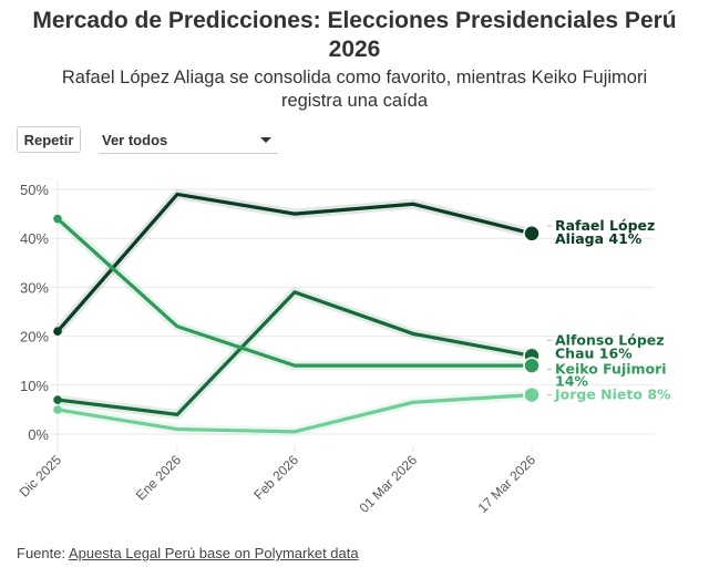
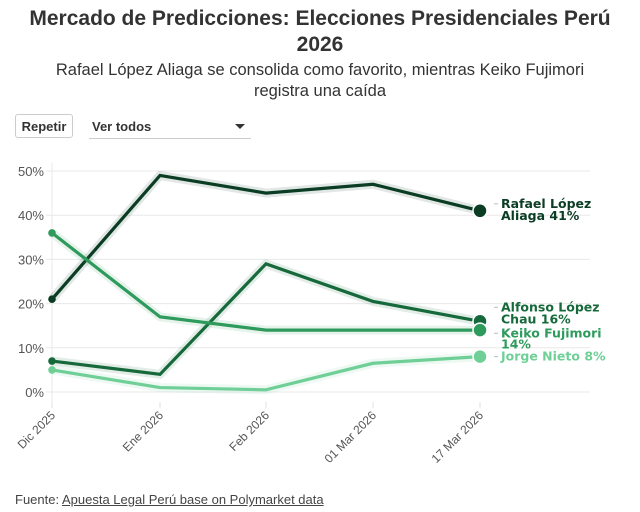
Keiko Fujimori/Dic 2025: 44% -> 36%
Keiko Fujimori/Ene 2026: 22% -> 17%
